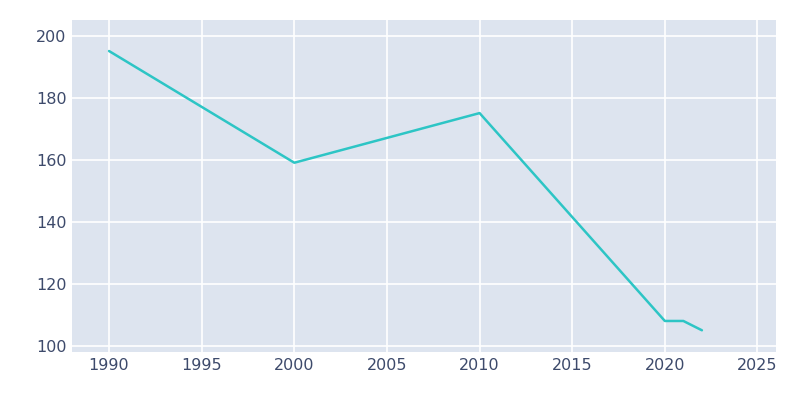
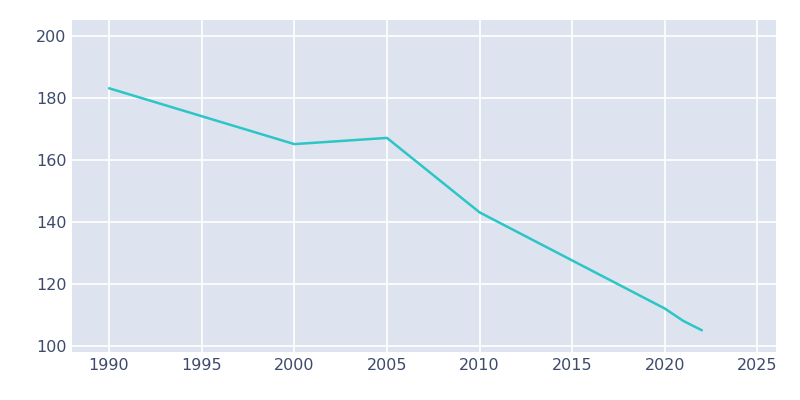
1990: 195 -> 183
2000: 159 -> 165
2010: 175 -> 143
2020: 108 -> 112
